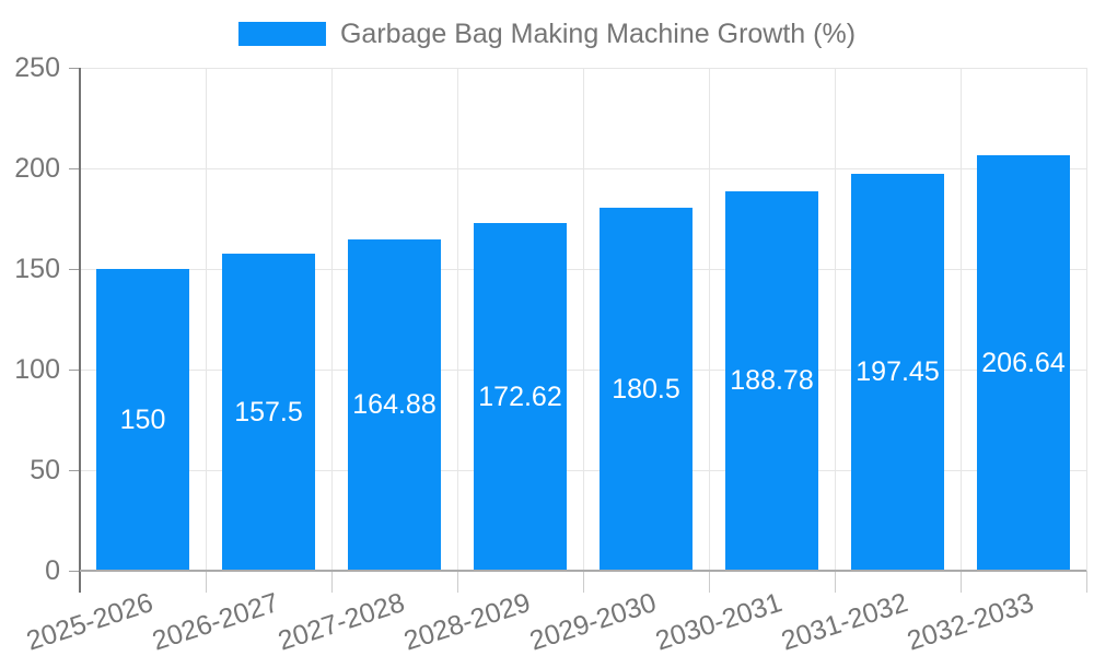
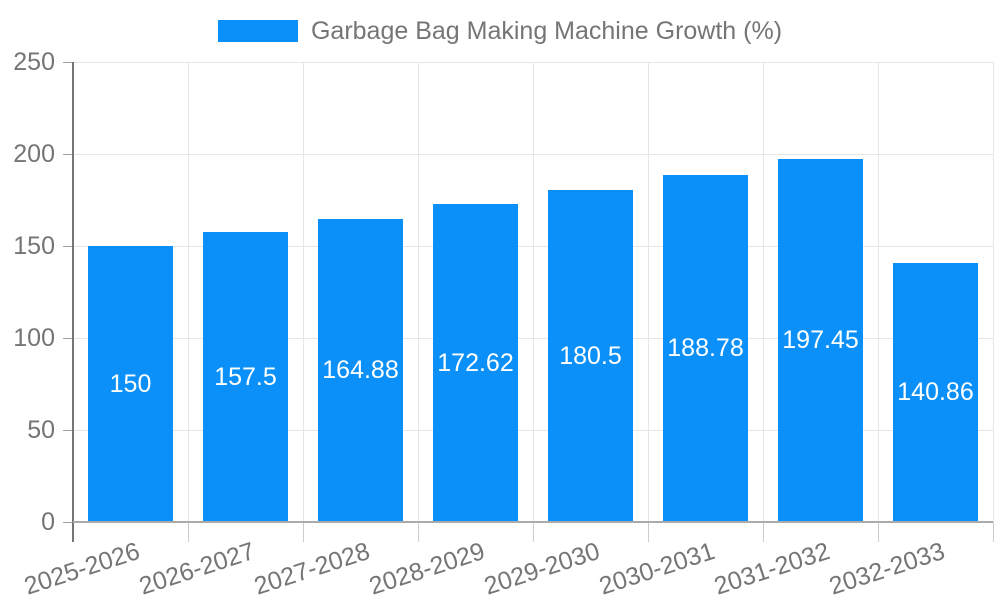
2032-2033: 206.64 -> 140.86
